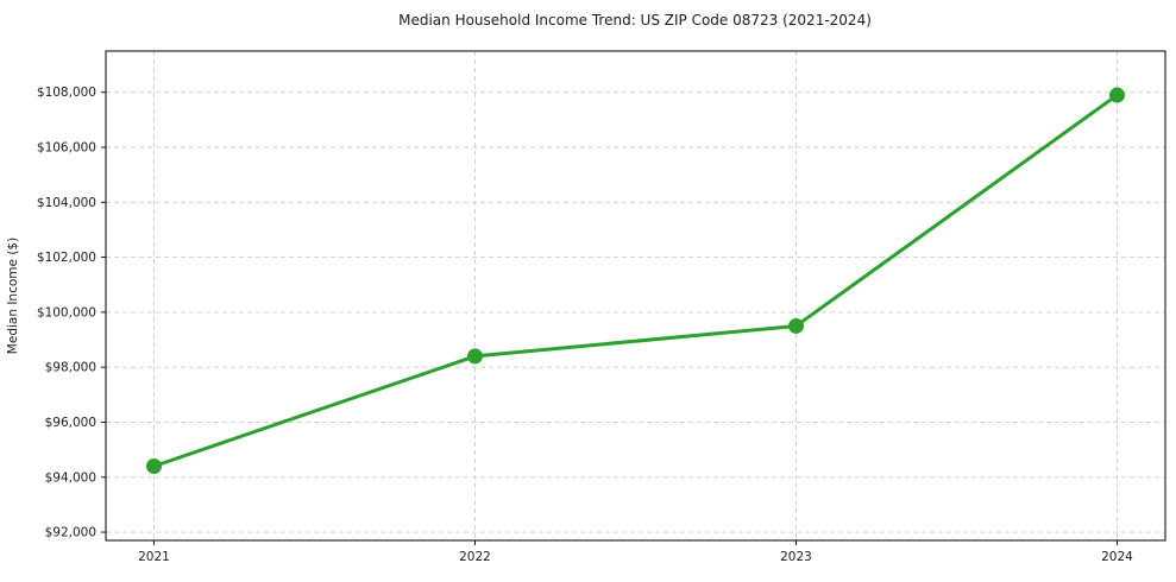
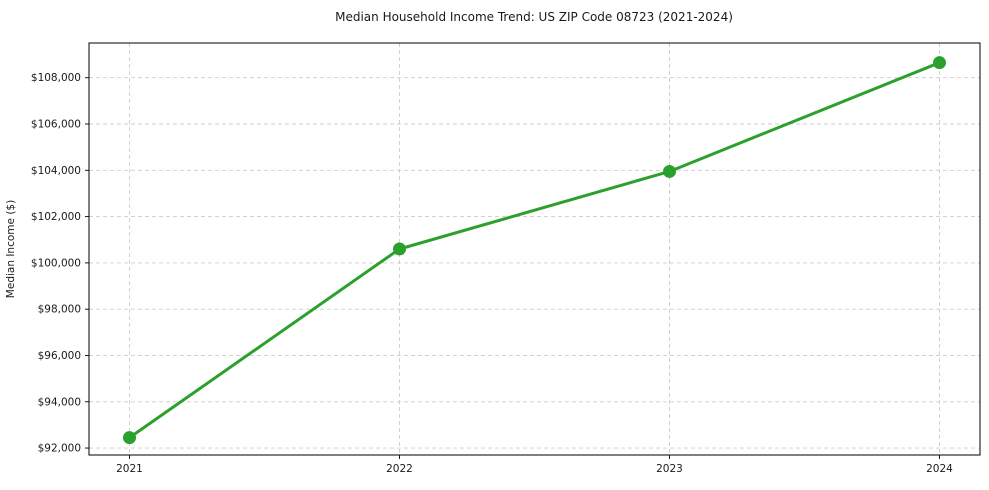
2021: $94400 -> $92400
2022: $98400 -> $100600
2023: $99500 -> $104000
2024: $107900 -> $108600
